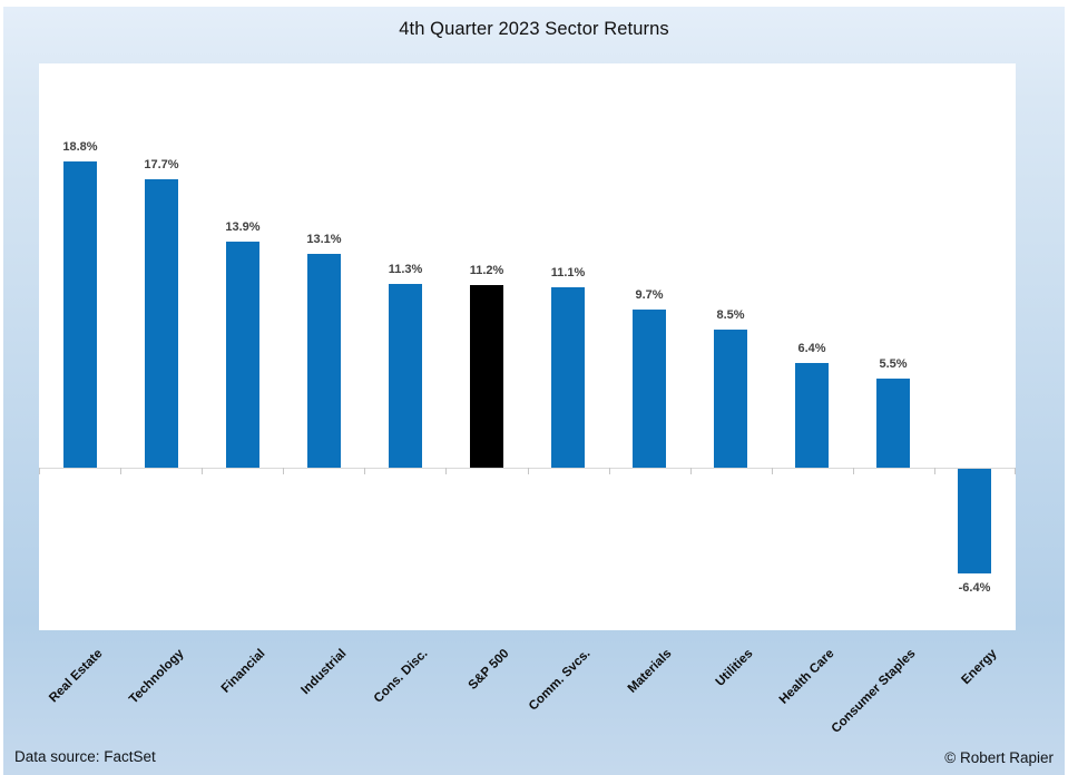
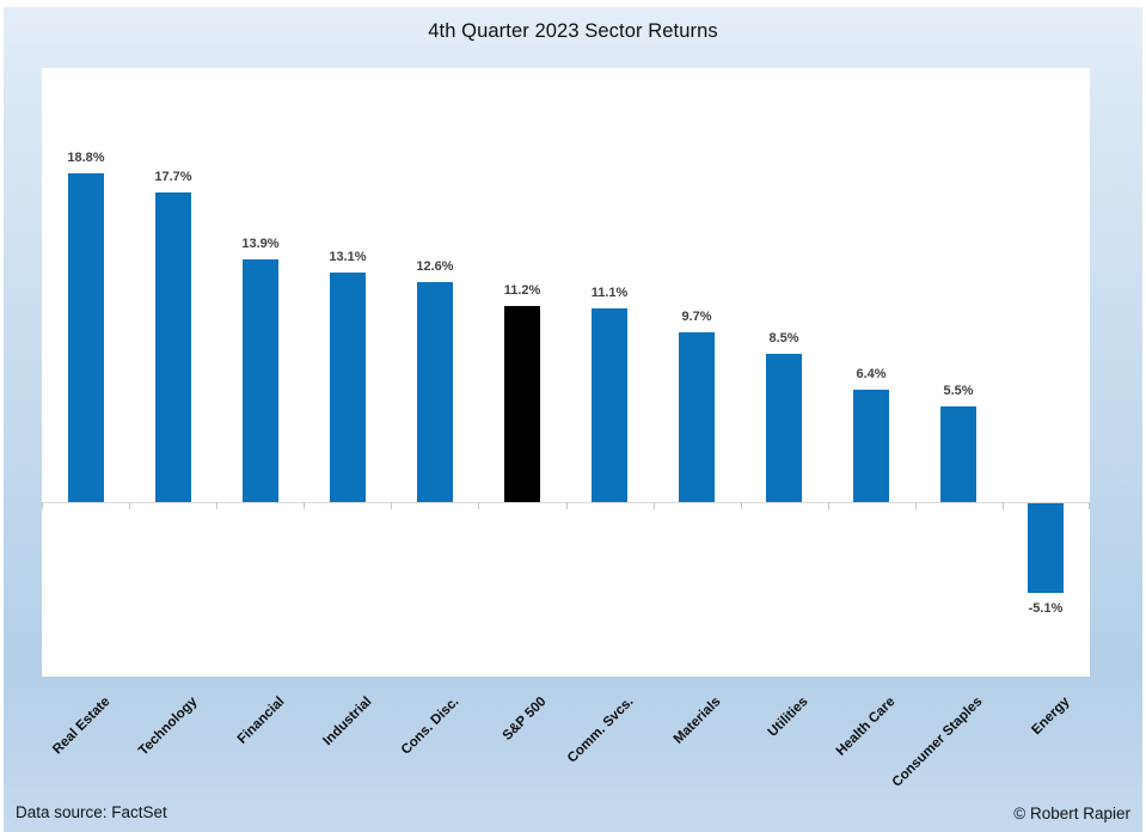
Cons. Disc.: 11.3% -> 12.6%
Energy: -6.4% -> -5.1%
